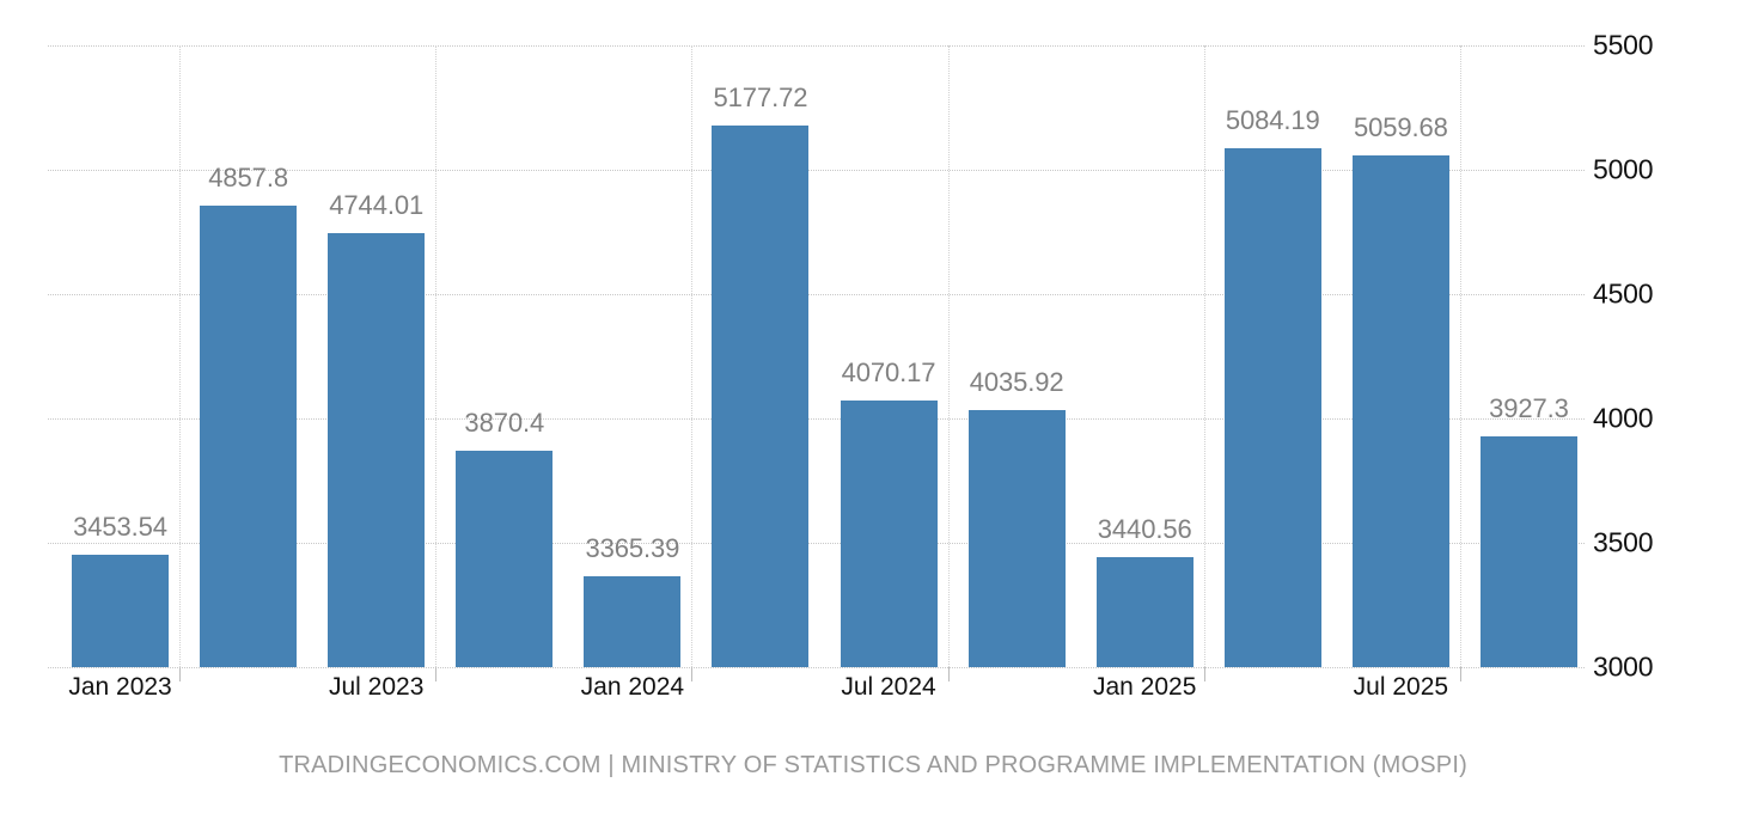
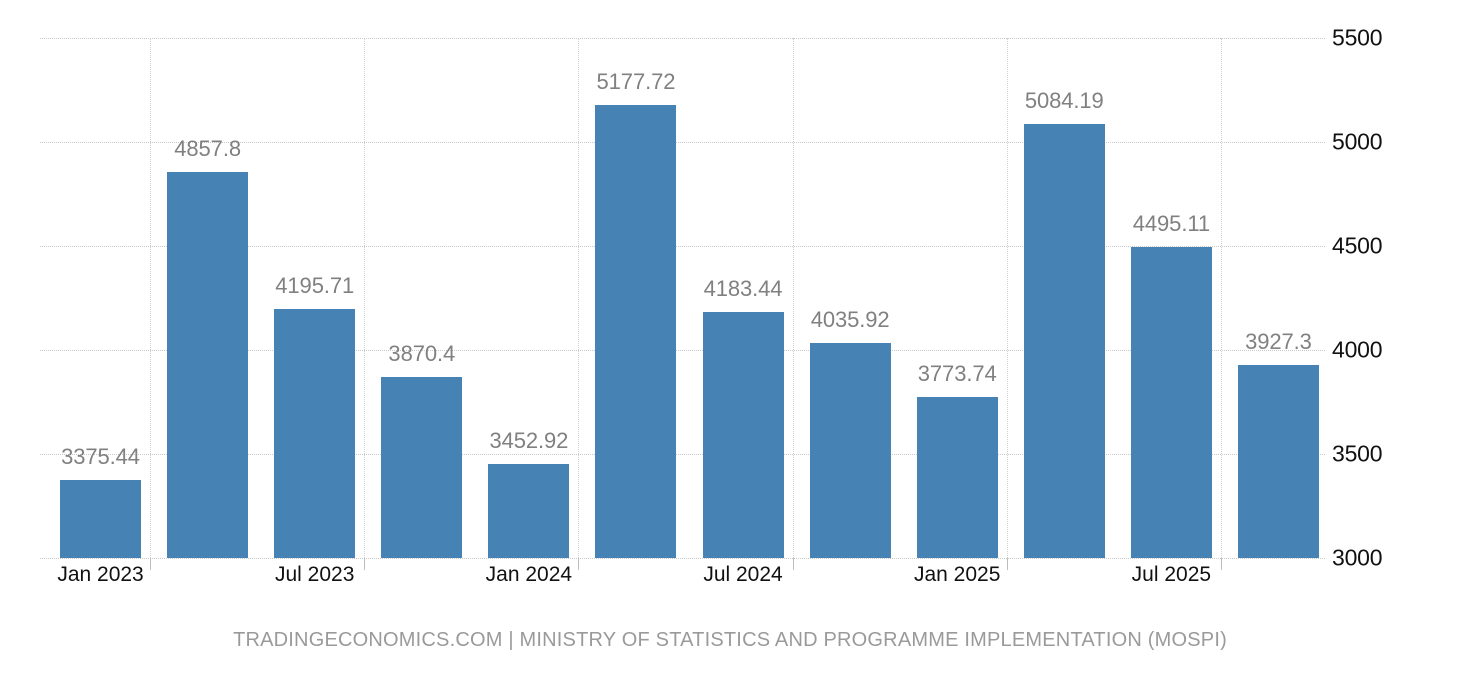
Jan 2023: 3453.54 -> 3375.44
Jul 2023: 4744.01 -> 4195.71
Jan 2024: 3365.39 -> 3452.92
Jul 2024: 4070.17 -> 4183.44
Jan 2025: 3440.56 -> 3773.74
Jul 2025: 5059.68 -> 4495.11
